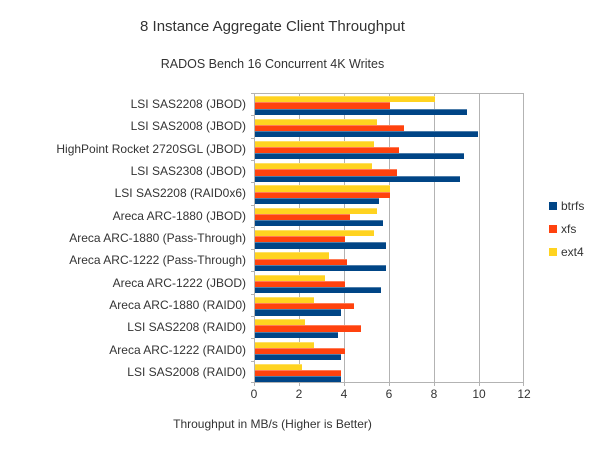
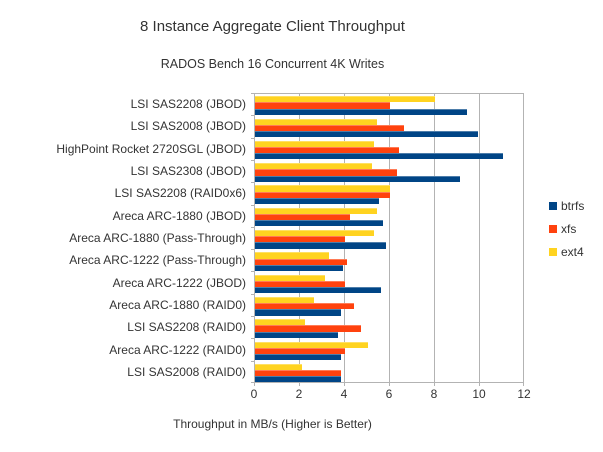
btrfs/HighPoint Rocket 2720SGL (JBOD): 9.3 -> 11.0
btrfs/Areca ARC-1222 (Pass-Through): 5.8 -> 3.9
ext4/Areca ARC-1222 (RAID0): 2.6 -> 5.0
